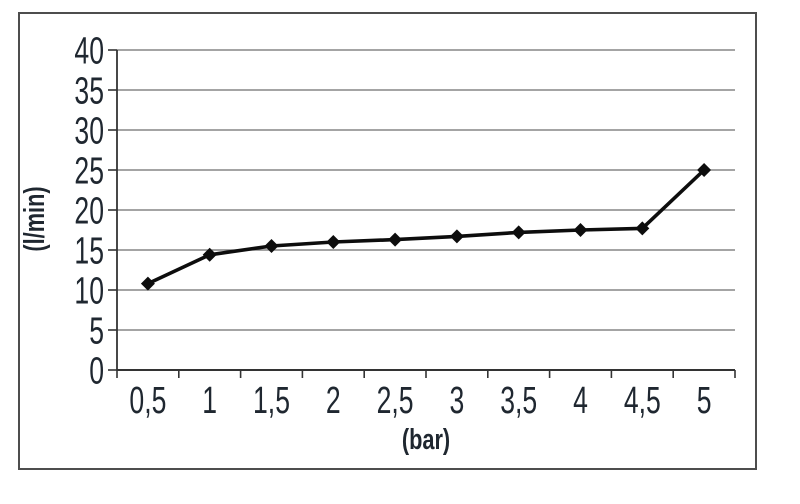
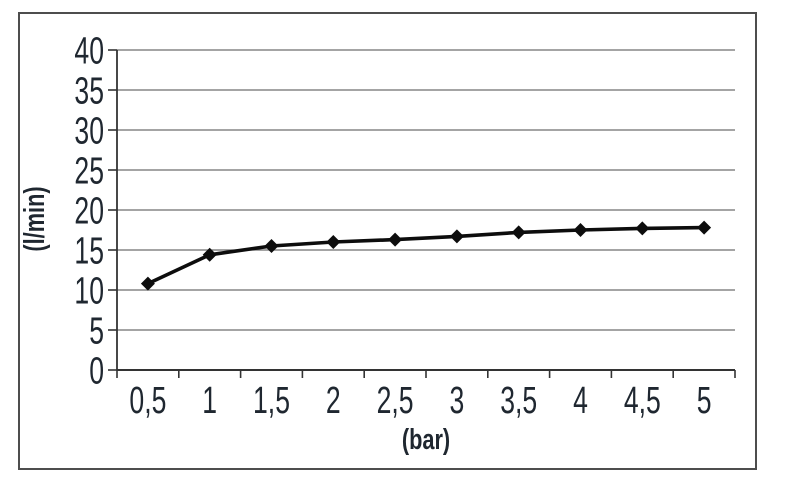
5: 25 -> 18
